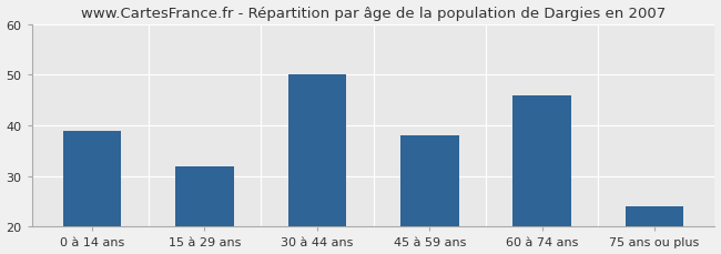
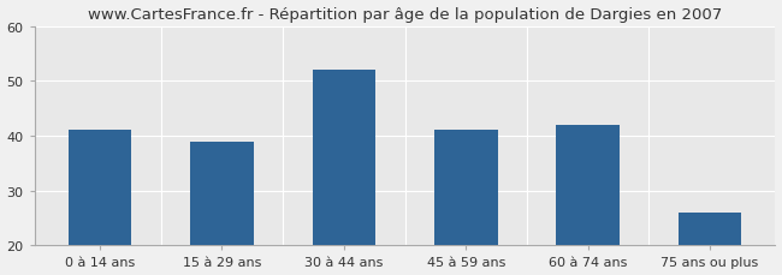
0 à 14 ans: 39 -> 41
15 à 29 ans: 32 -> 39
30 à 44 ans: 50 -> 52
45 à 59 ans: 38 -> 41
60 à 74 ans: 46 -> 42
75 ans ou plus: 24 -> 26
